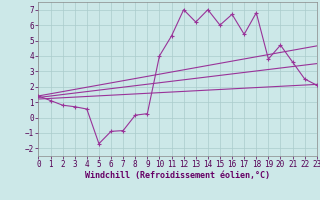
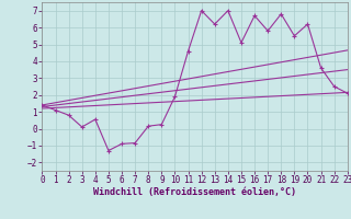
3: 0.7 -> 0.1
5: -1.7 -> -1.3
10: 4.0 -> 1.9
11: 5.3 -> 4.6
15: 6.0 -> 5.1
17: 5.4 -> 5.8
19: 3.8 -> 5.5
20: 4.7 -> 6.2
